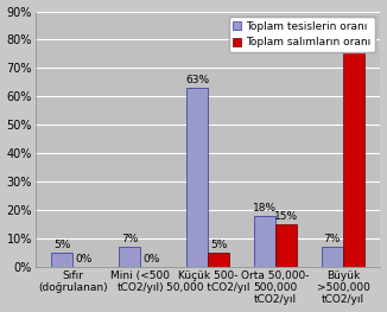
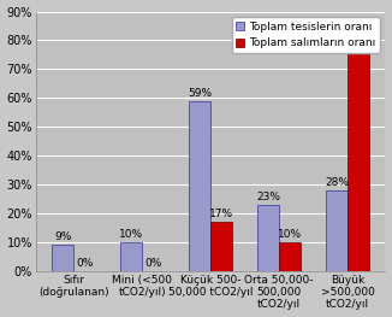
Toplam tesislerin oranı/Sıfır (doğrulanan): 5% -> 9%
Toplam tesislerin oranı/Mini (<500 tCO2/yıl): 7% -> 10%
Toplam tesislerin oranı/Küçük 500- 50,000 tCO2/yıl: 63% -> 59%
Toplam salımların oranı/Küçük 500- 50,000 tCO2/yıl: 5% -> 17%
Toplam tesislerin oranı/Orta 50,000- 500,000 tCO2/yıl: 18% -> 23%
Toplam salımların oranı/Orta 50,000- 500,000 tCO2/yıl: 15% -> 10%
Toplam tesislerin oranı/Büyük >500,000 tCO2/yıl: 7% -> 28%
